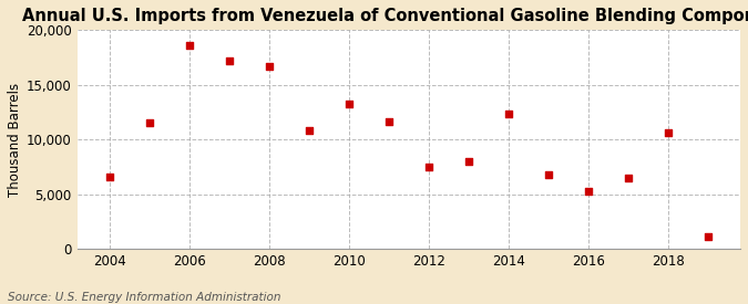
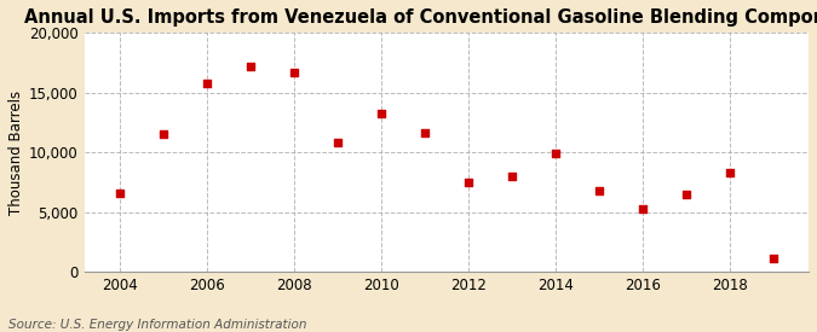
2006: 18,600 -> 15,800
2014: 12,400 -> 9,900
2018: 10,600 -> 8,300
